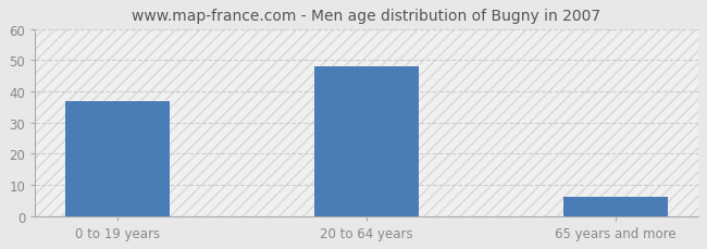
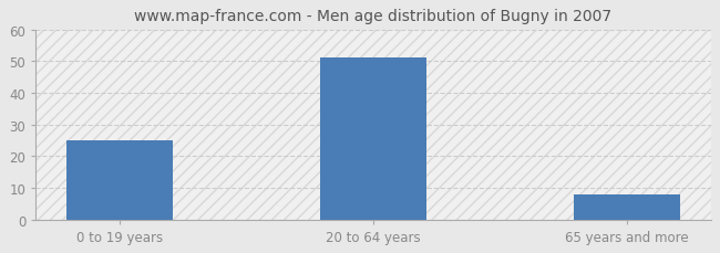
0 to 19 years: 37 -> 25
20 to 64 years: 48 -> 51
65 years and more: 6 -> 8
